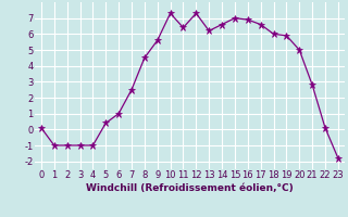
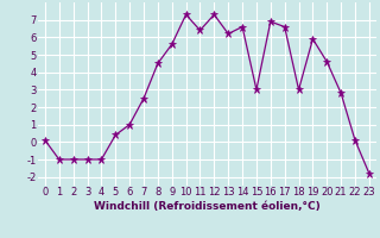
15: 7.0 -> 3.0
18: 6.0 -> 3.0
20: 5.0 -> 4.6
